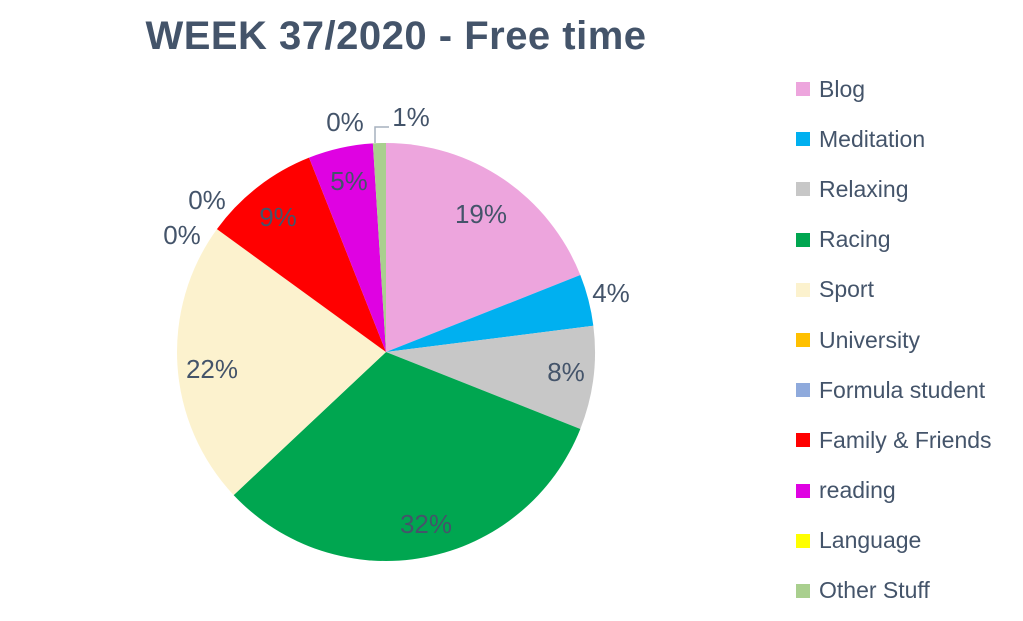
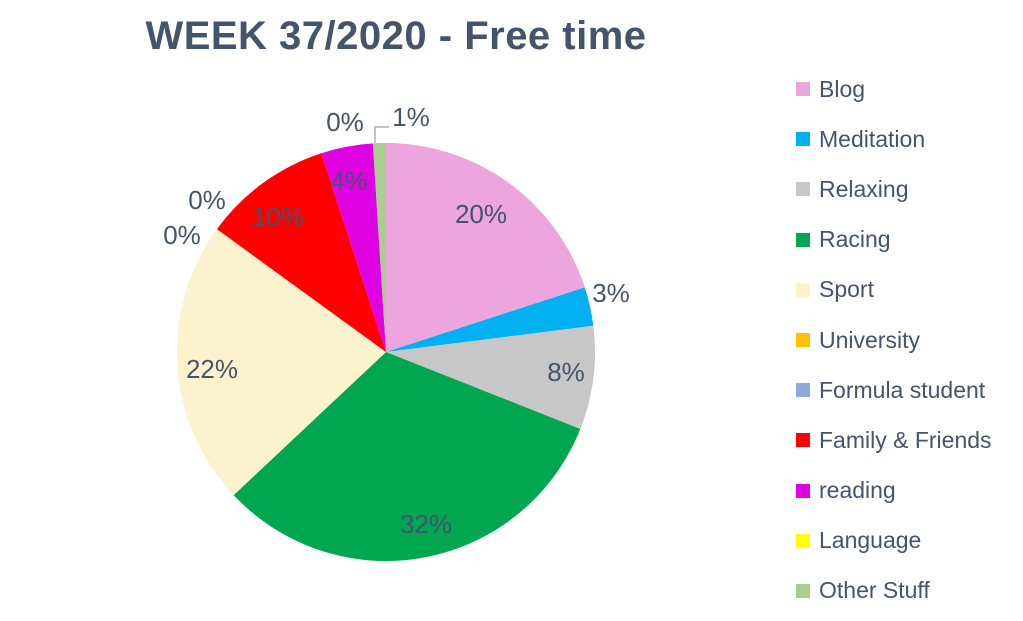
Blog: 19% -> 20%
Meditation: 4% -> 3%
Family & Friends: 9% -> 10%
reading: 5% -> 4%
